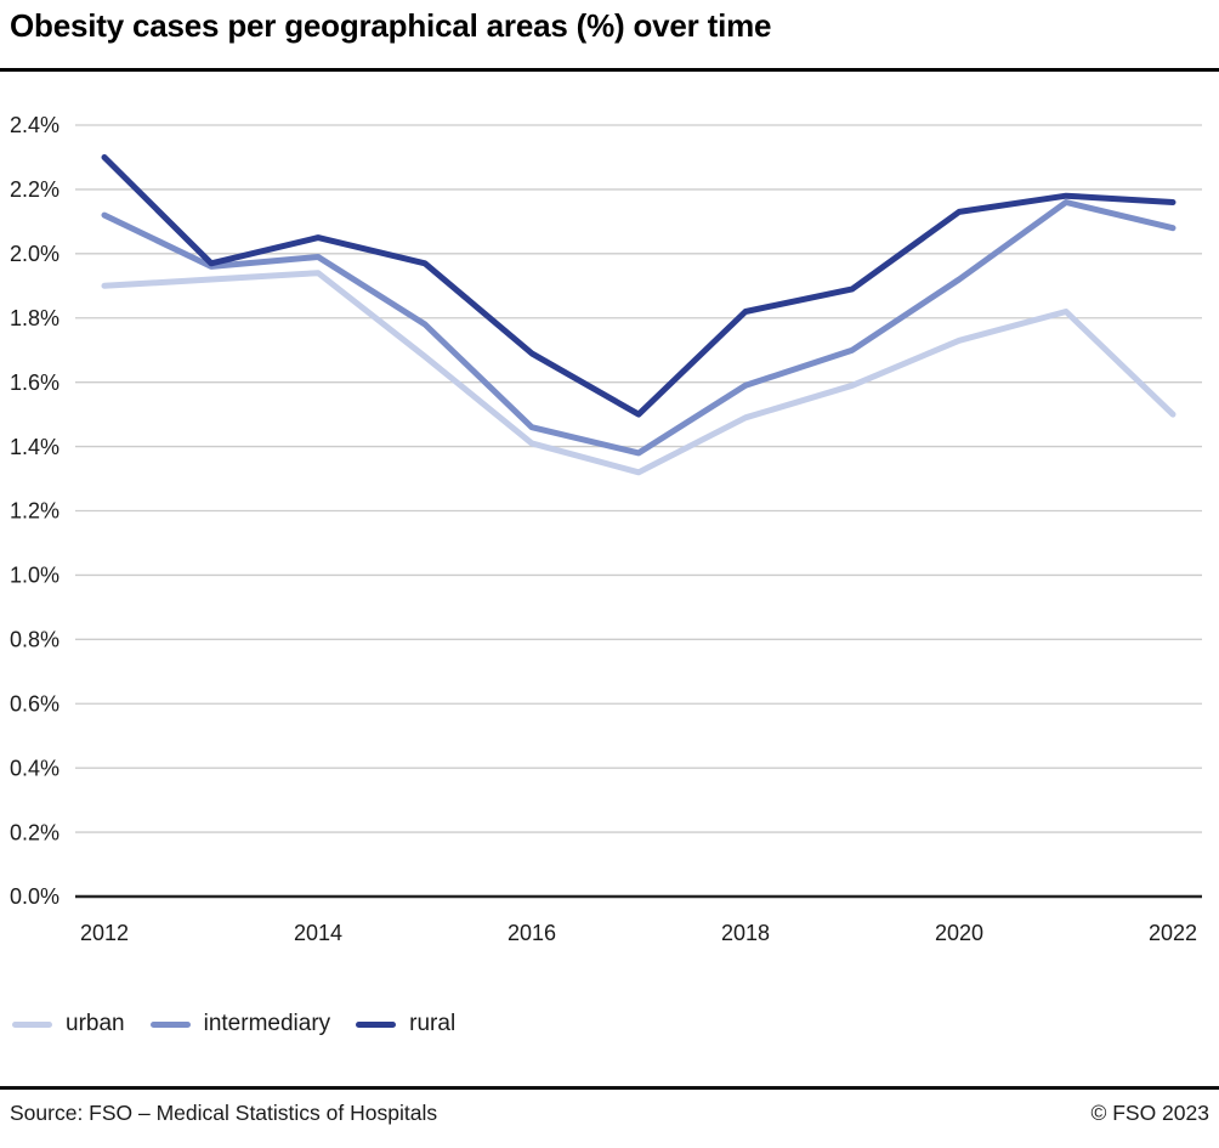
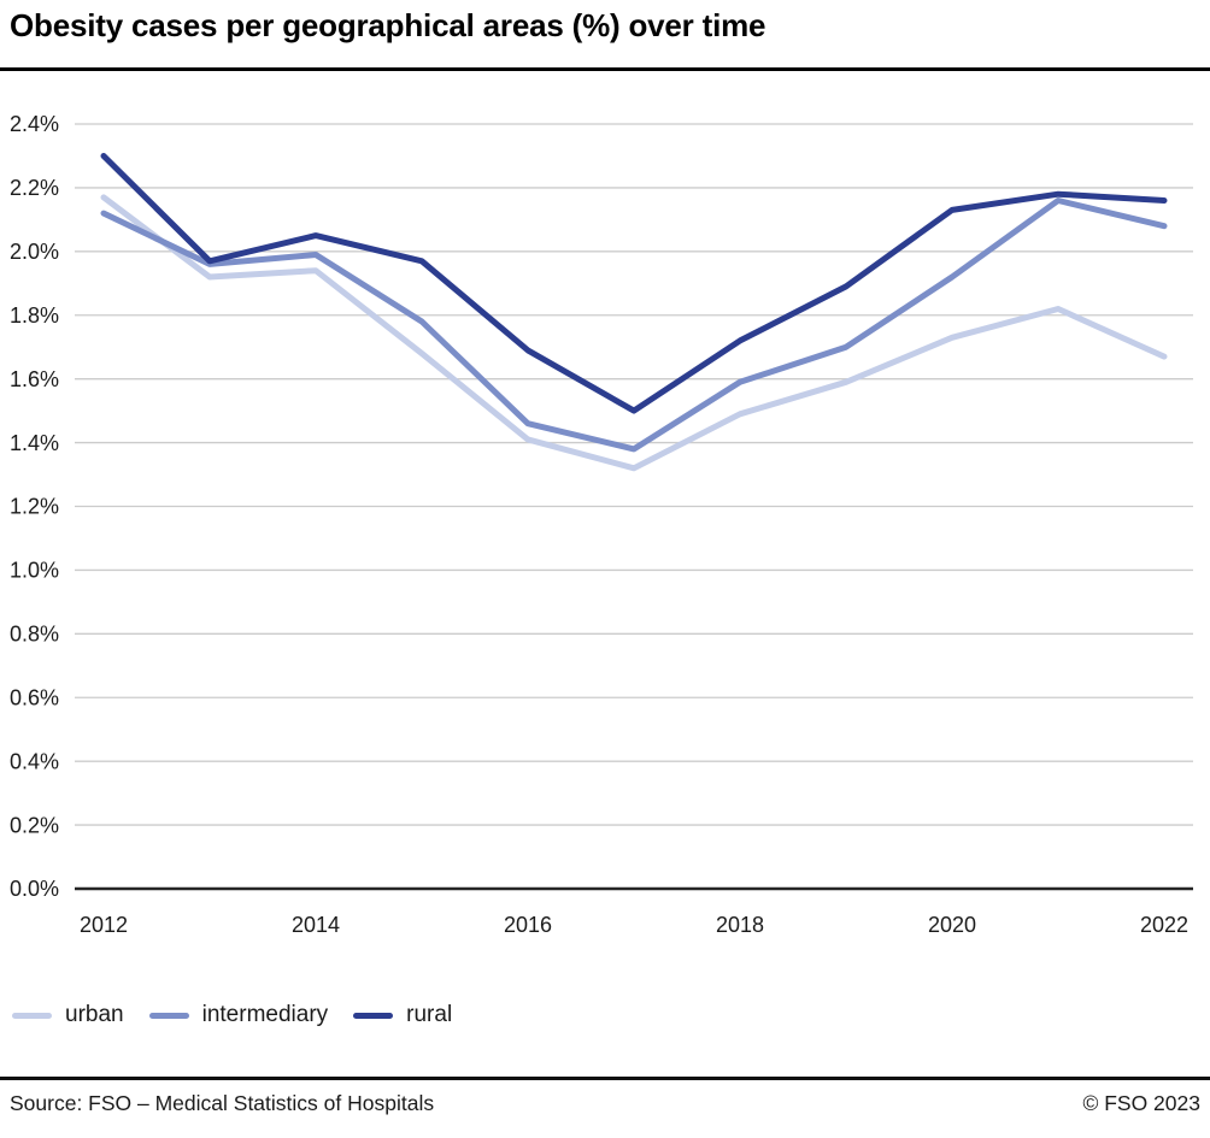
urban/2012: 1.90% -> 2.17%
rural/2018: 1.82% -> 1.72%
urban/2022: 1.50% -> 1.67%
